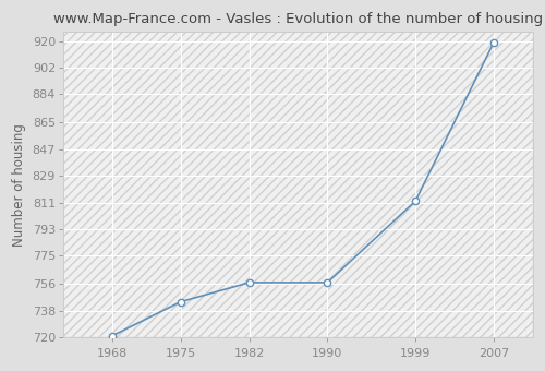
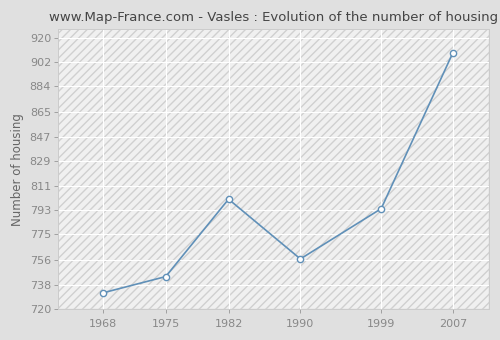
1968: 721 -> 732
1982: 757 -> 801
1999: 812 -> 794
2007: 919 -> 909
